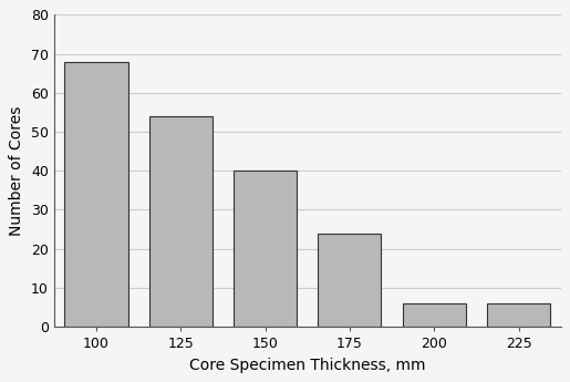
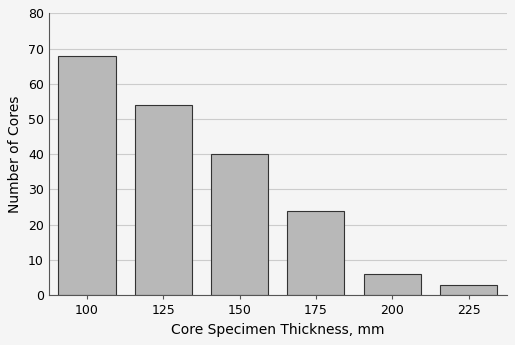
225: 6 -> 3
